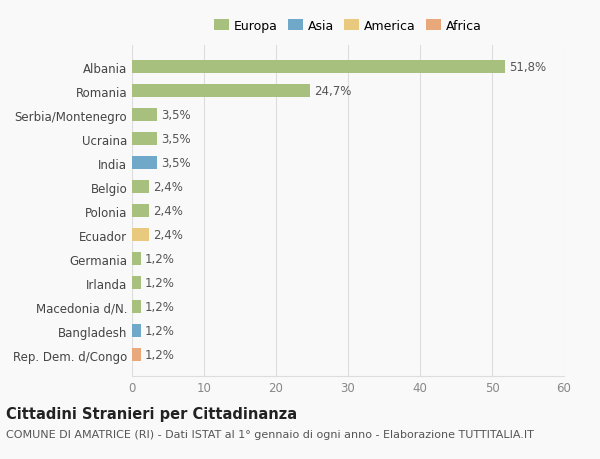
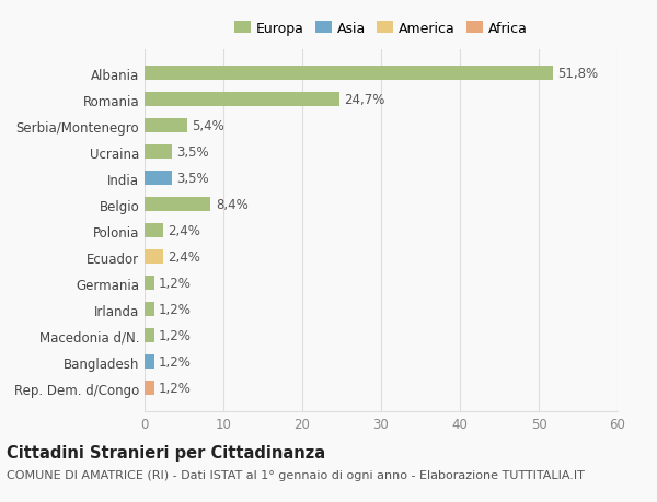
Serbia/Montenegro: 3,5% -> 5,4%
Belgio: 2,4% -> 8,4%
